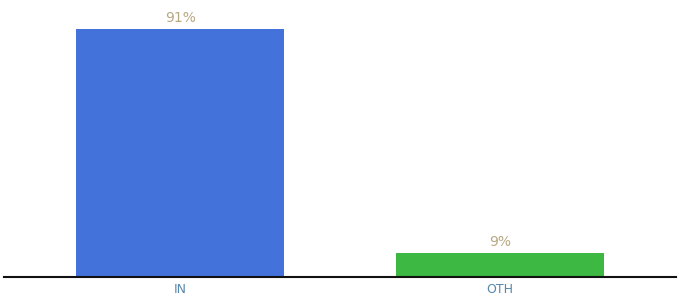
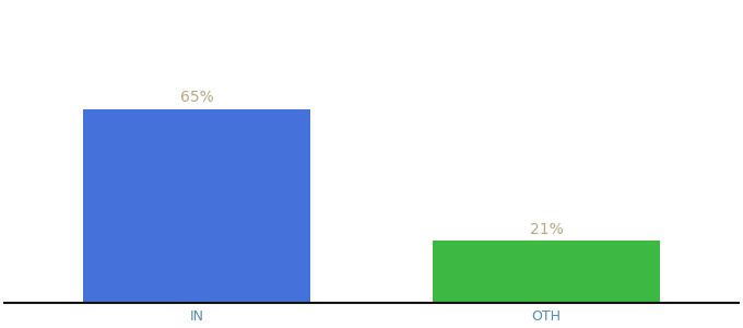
IN: 91% -> 65%
OTH: 9% -> 21%
